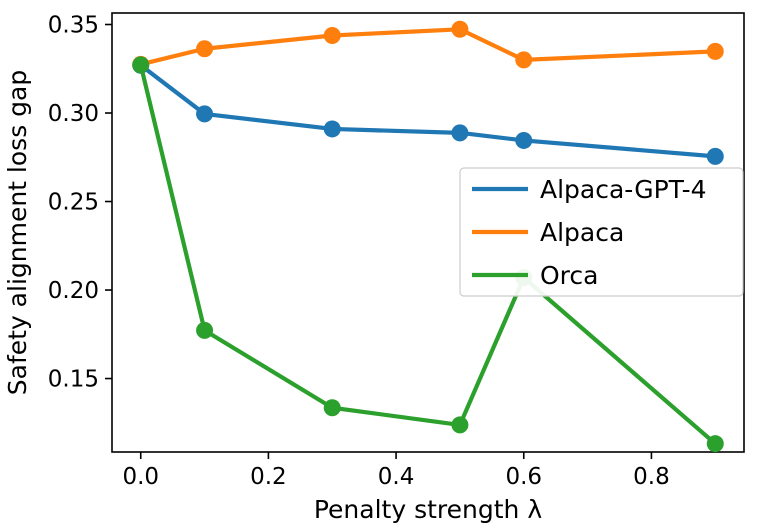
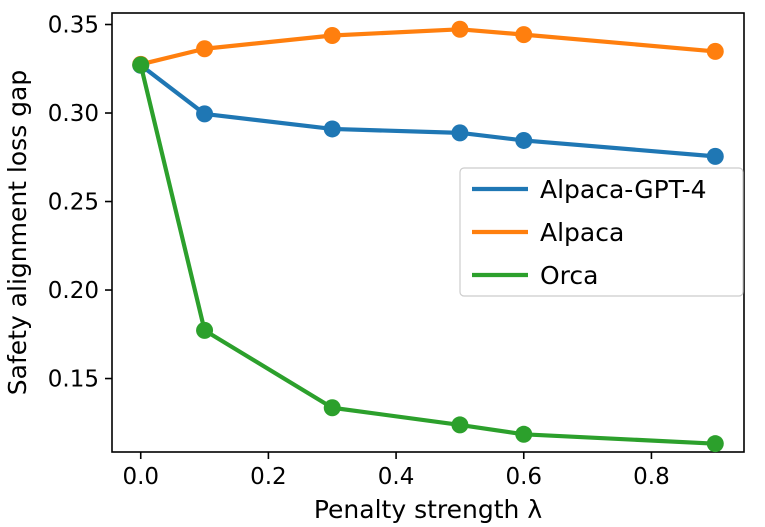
Alpaca/0.6: 0.330 -> 0.344
Orca/0.6: 0.207 -> 0.118
